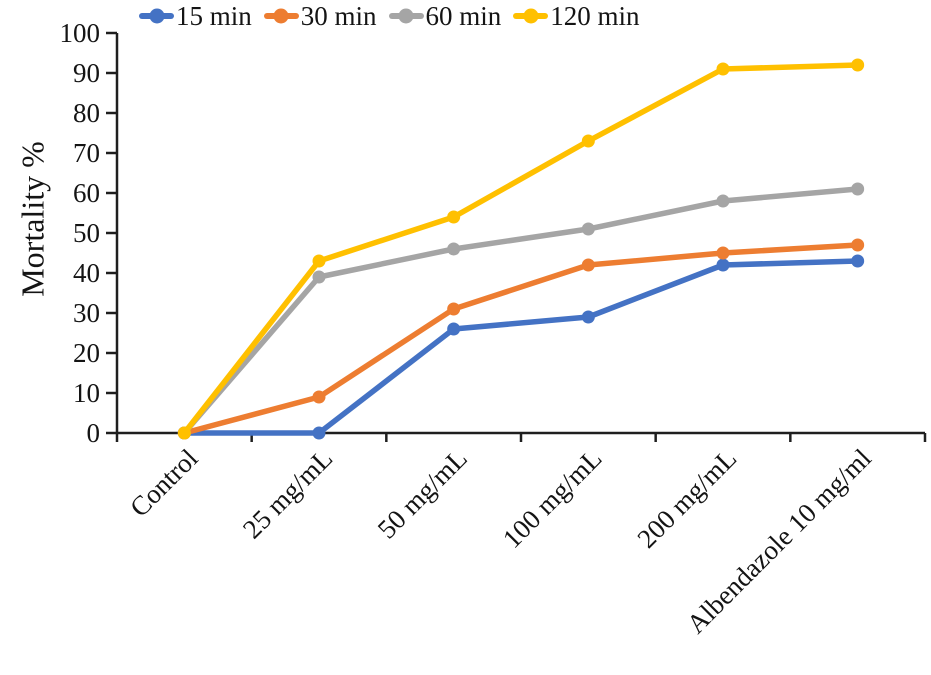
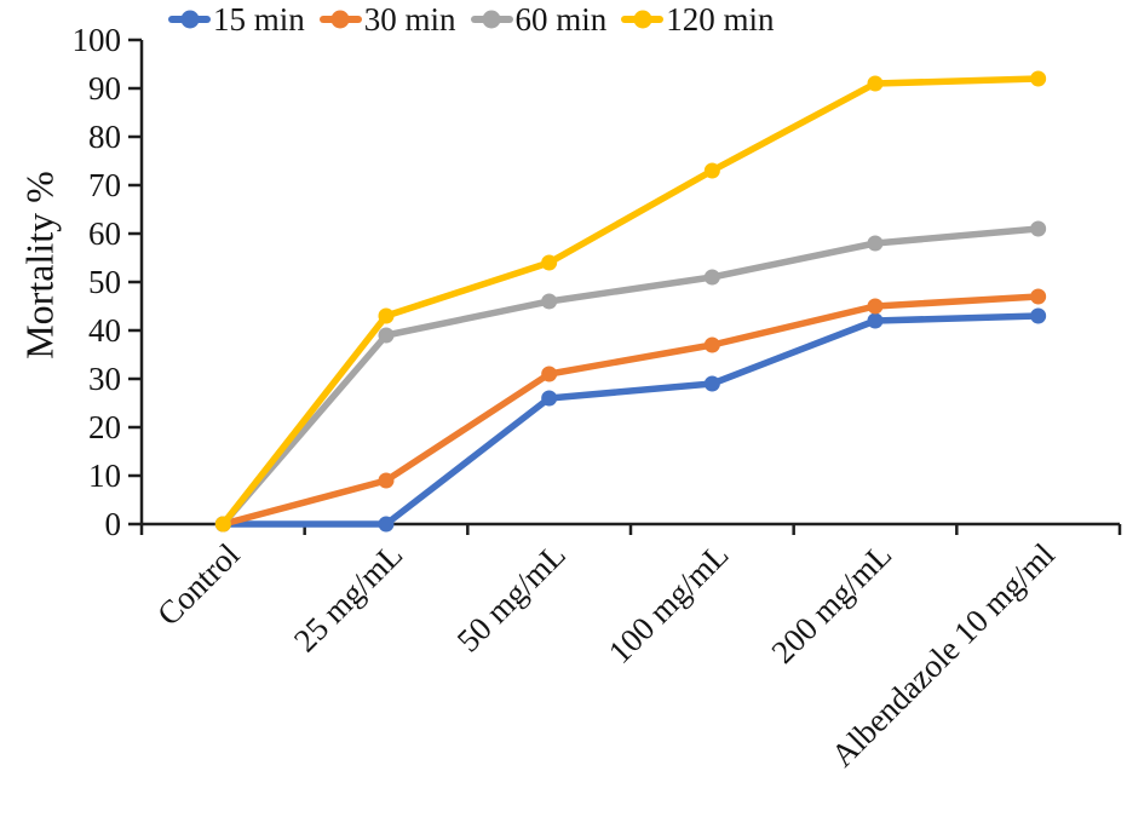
30 min/100 mg/mL: 42 -> 37
